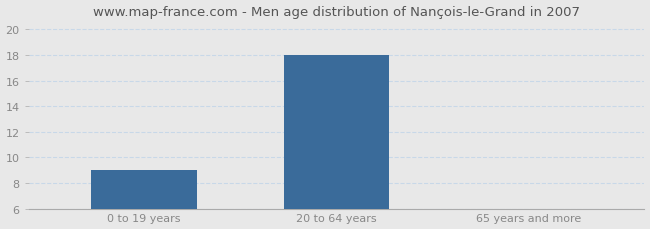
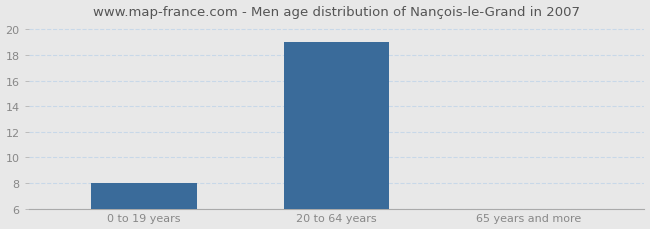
0 to 19 years: 9 -> 8
20 to 64 years: 18 -> 19
